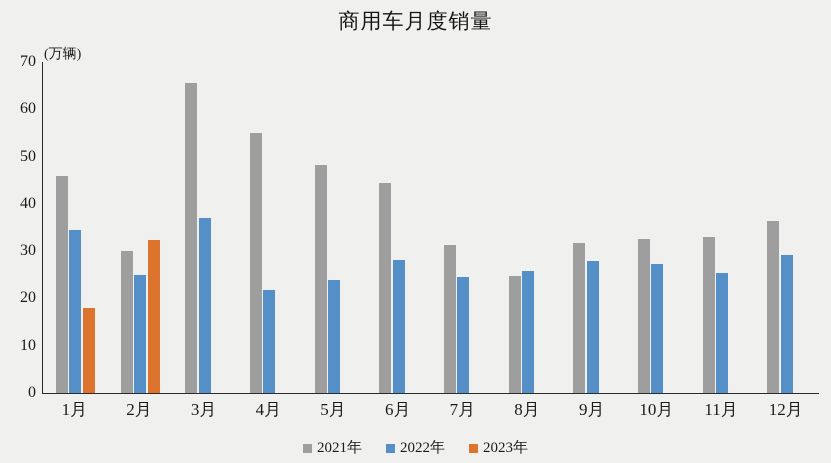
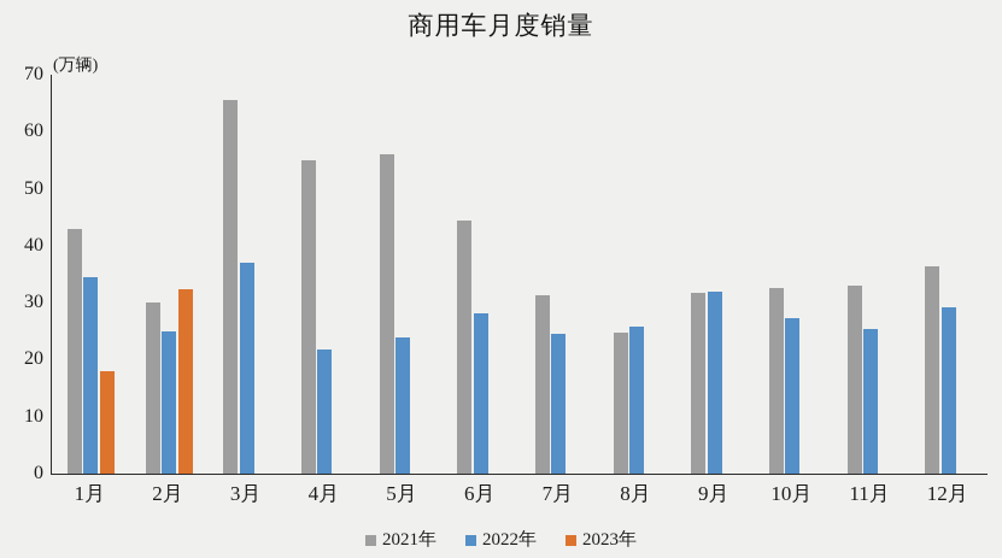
2021年/1月: 46 -> 43
2021年/5月: 48 -> 56
2022年/9月: 28 -> 32
